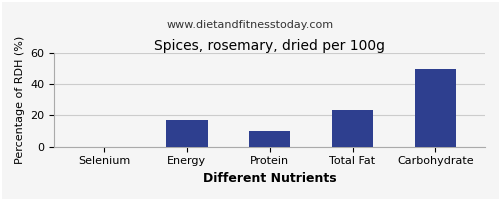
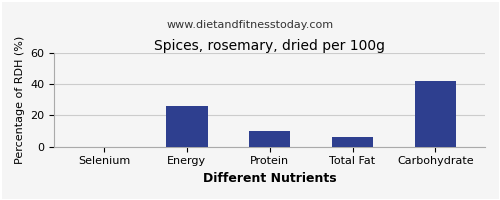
Energy: 17 -> 26
Total Fat: 24 -> 6
Carbohydrate: 50 -> 42
